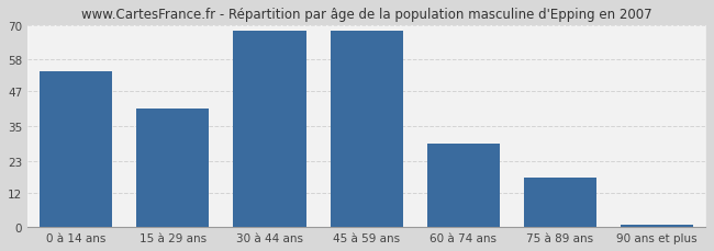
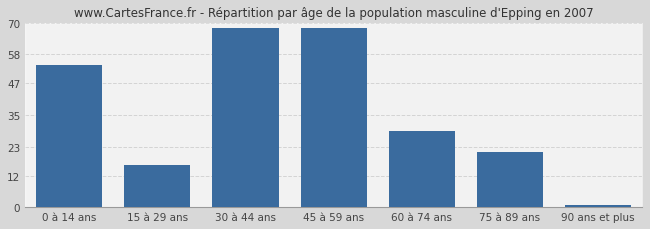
15 à 29 ans: 41 -> 16
75 à 89 ans: 17 -> 21
